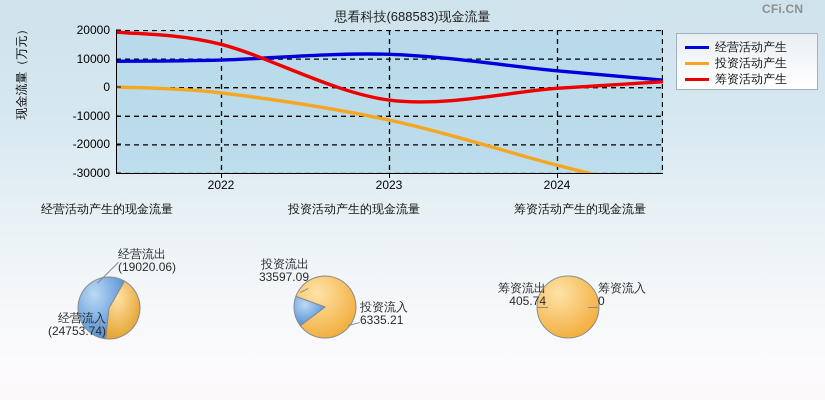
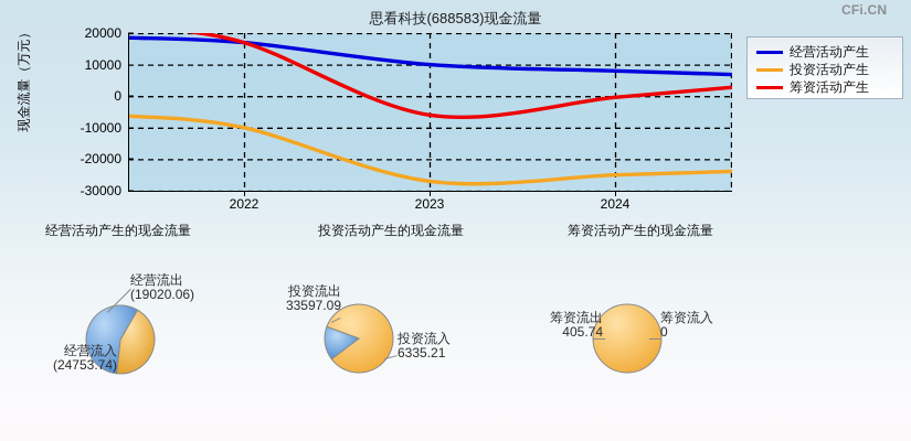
经营活动产生/2022: 10000 -> 17000
投资活动产生/2022: -2000 -> -10000
筹资活动产生/2022: 15000 -> 17000
经营活动产生/2023: 12000 -> 10000
投资活动产生/2023: -12000 -> -27000
筹资活动产生/2023: -4000 -> -6000
经营活动产生/2024: 6000 -> 8000
投资活动产生/2024: -27000 -> -25000
